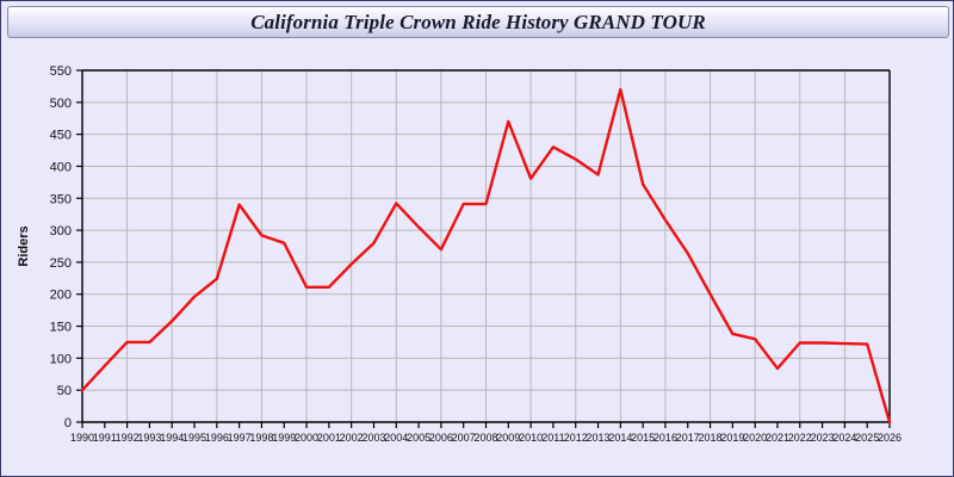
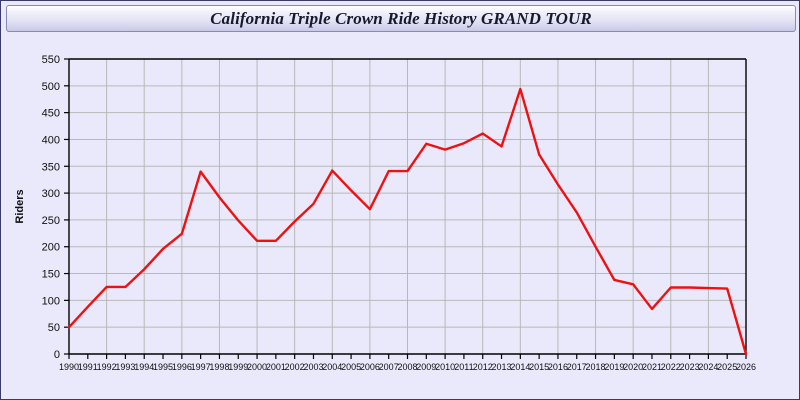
1999: 280 -> 250
2009: 470 -> 390
2011: 430 -> 390
2014: 520 -> 490
